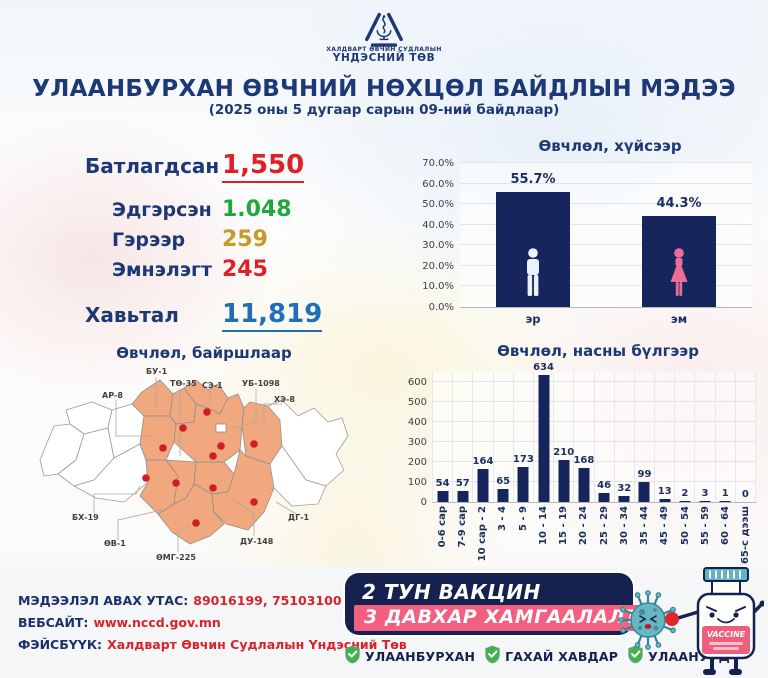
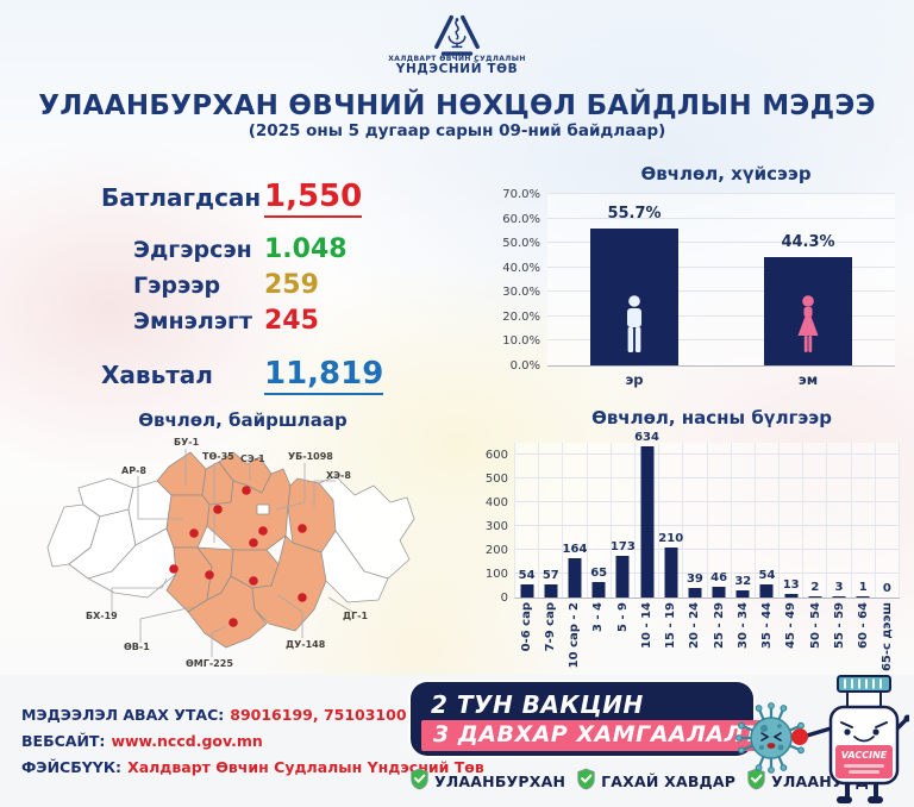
Өвчлөл, насны бүлгээр/20 - 24: 168 -> 39
Өвчлөл, насны бүлгээр/35 - 44: 99 -> 54
